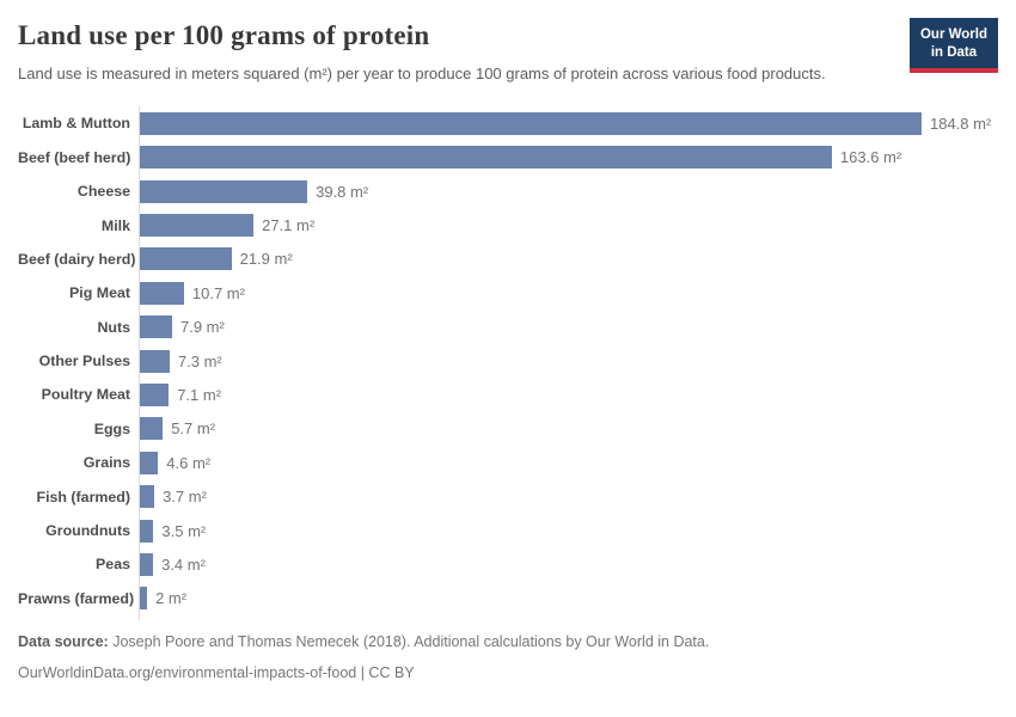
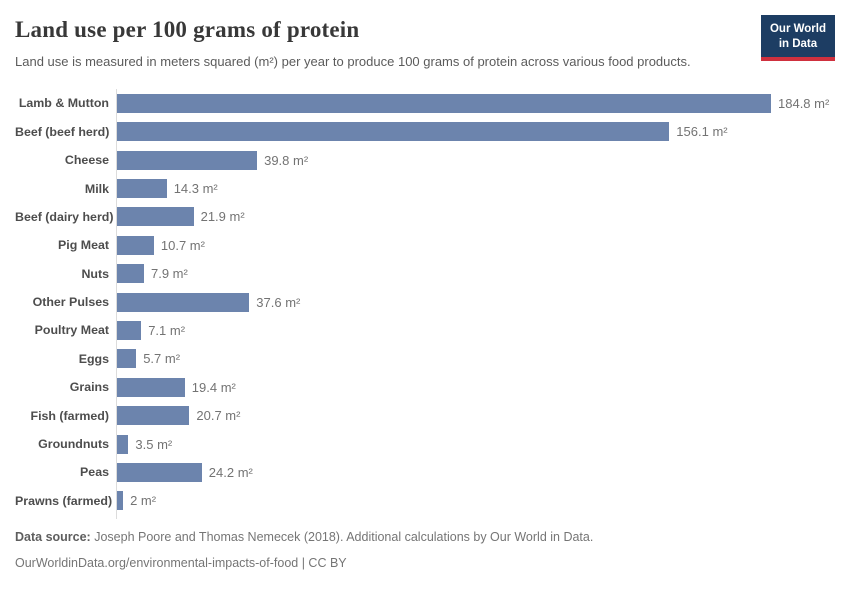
Beef (beef herd): 163.6 -> 156.1
Milk: 27.1 -> 14.3
Other Pulses: 7.3 -> 37.6
Grains: 4.6 -> 19.4
Fish (farmed): 3.7 -> 20.7
Peas: 3.4 -> 24.2
